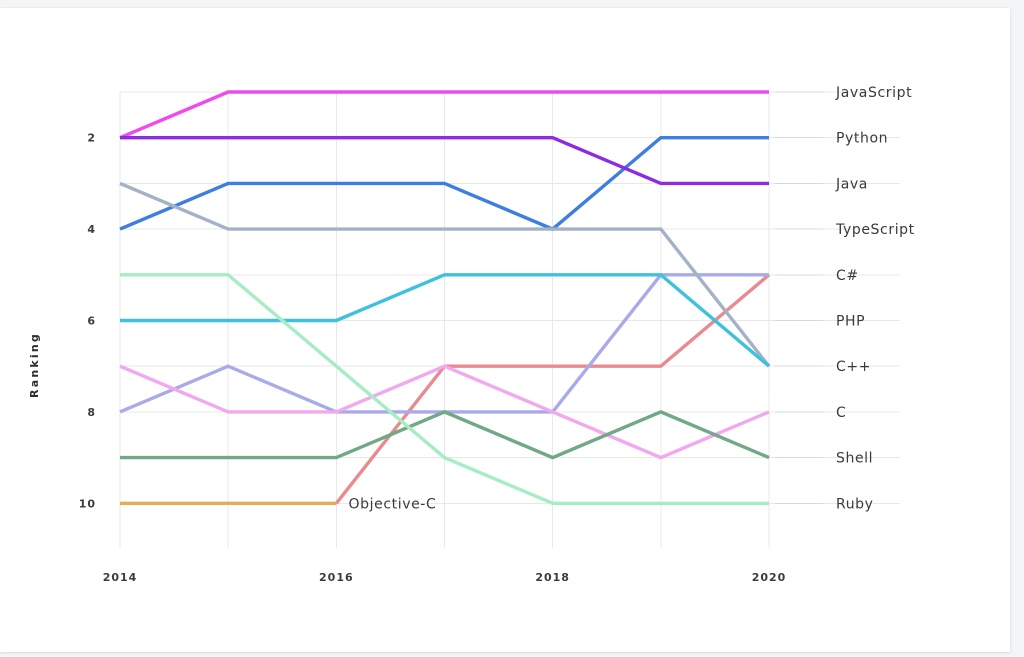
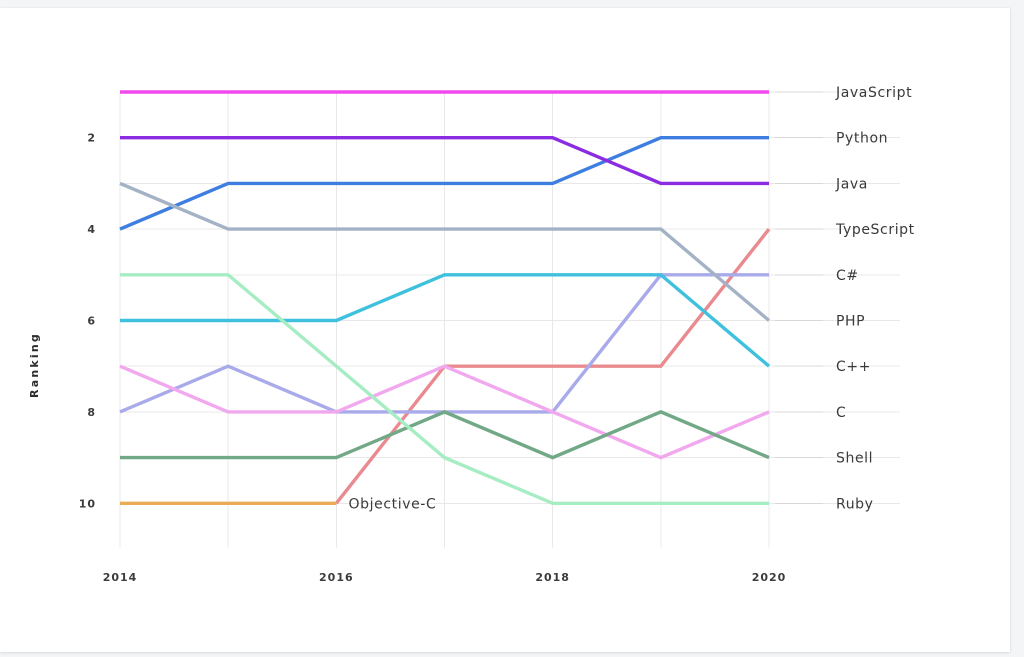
JavaScript/2014: 2 -> 1
Python/2018: 4 -> 3
TypeScript/2020: 5 -> 4
PHP/2020: 7 -> 6
